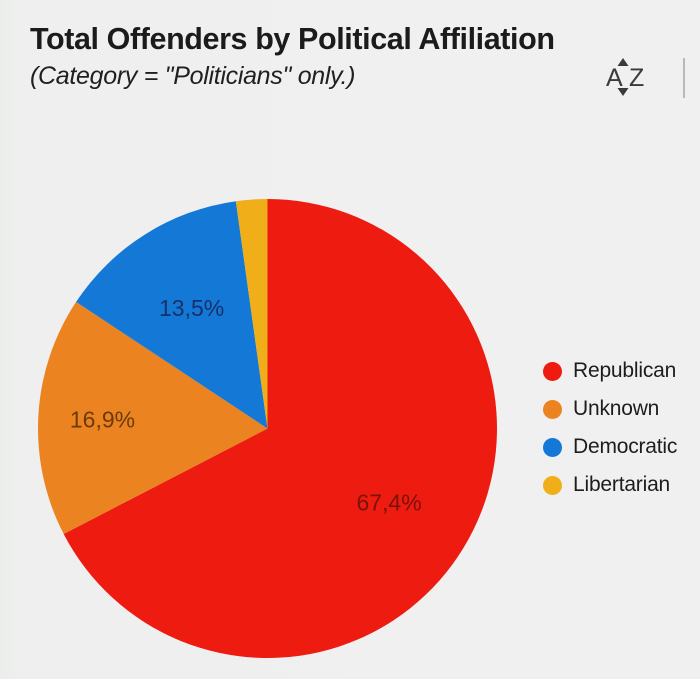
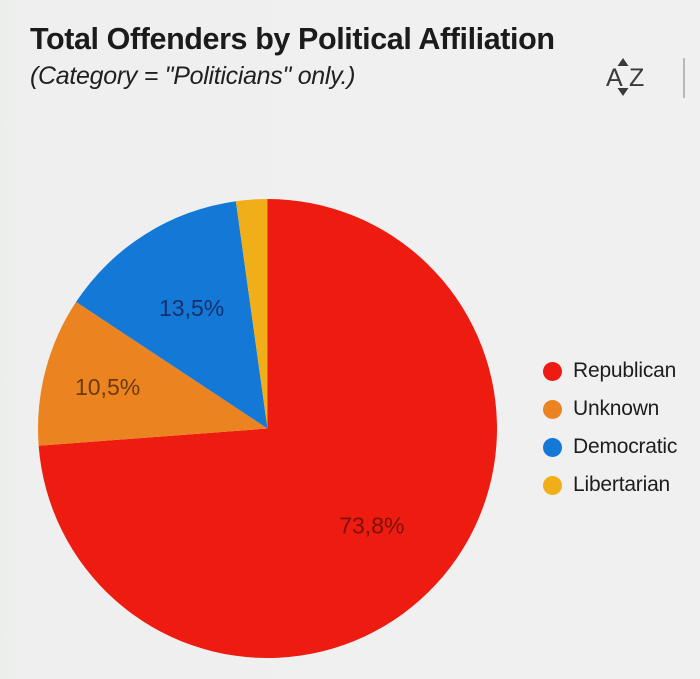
Republican: 67,4% -> 73,8%
Unknown: 16,9% -> 10,5%
